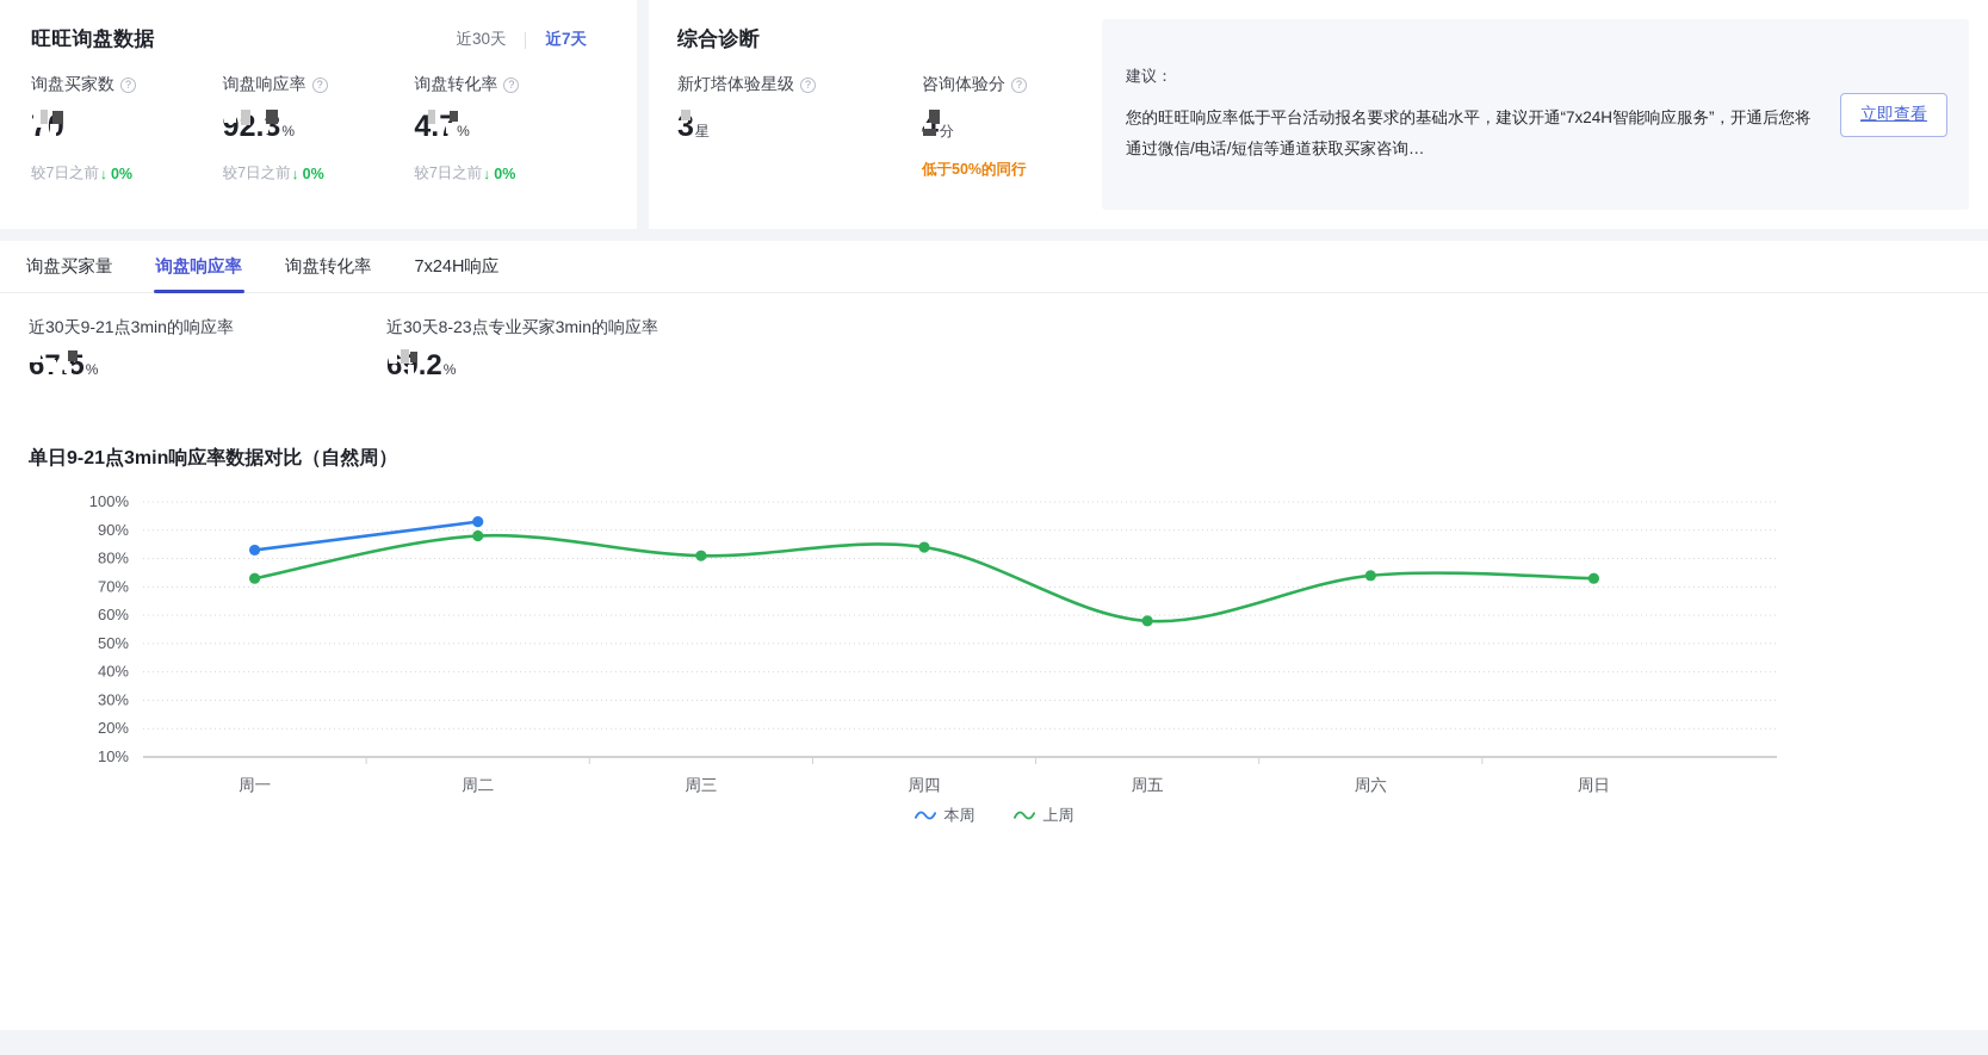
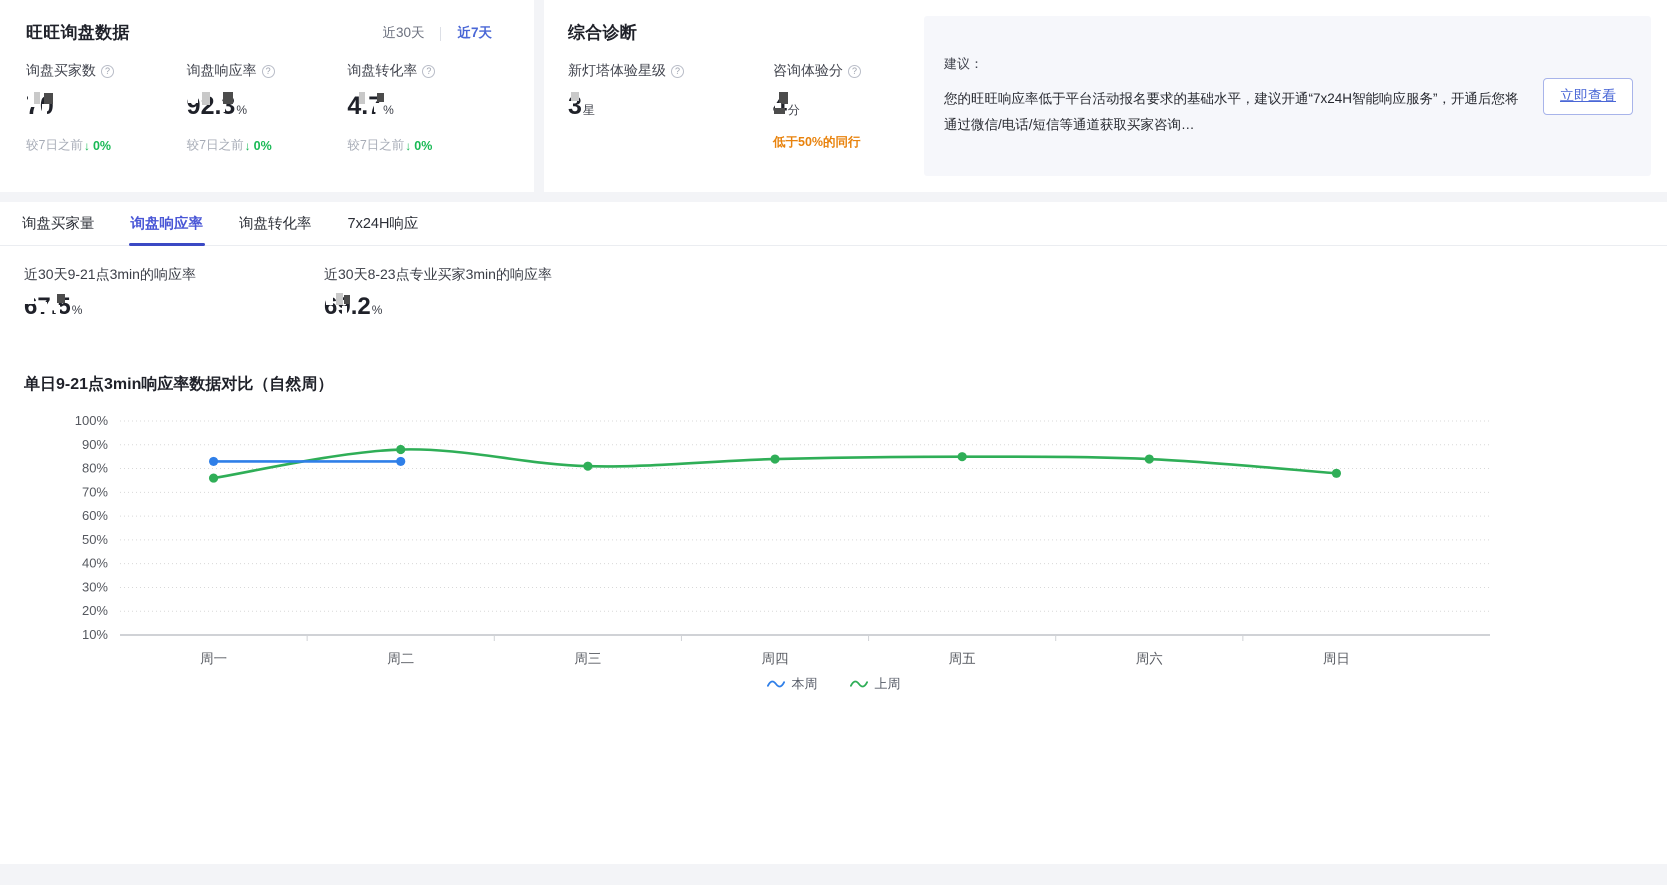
上周/周一: 73% -> 76%
本周/周二: 93% -> 83%
上周/周五: 58% -> 85%
上周/周六: 74% -> 84%
上周/周日: 73% -> 78%
